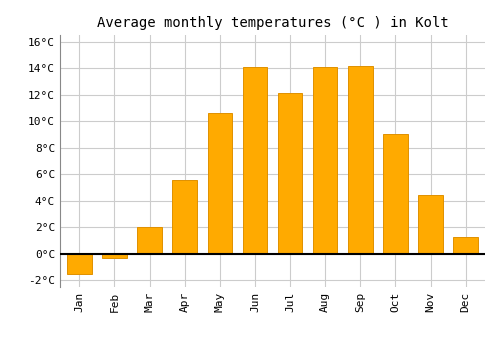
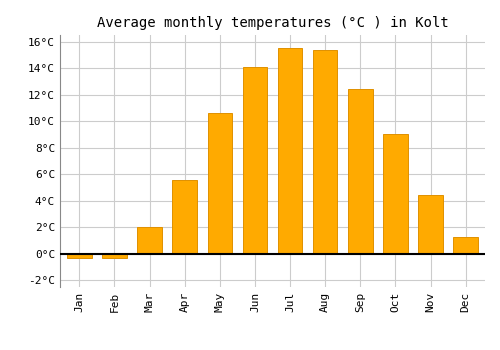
Jan: -1.5°C -> -0.3°C
Jul: 12.1°C -> 15.5°C
Aug: 14.1°C -> 15.4°C
Sep: 14.2°C -> 12.4°C
